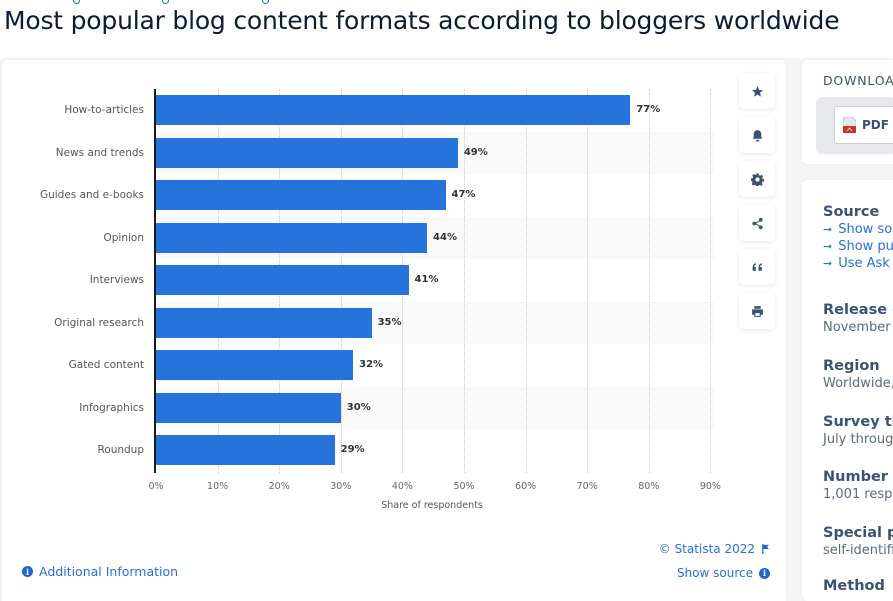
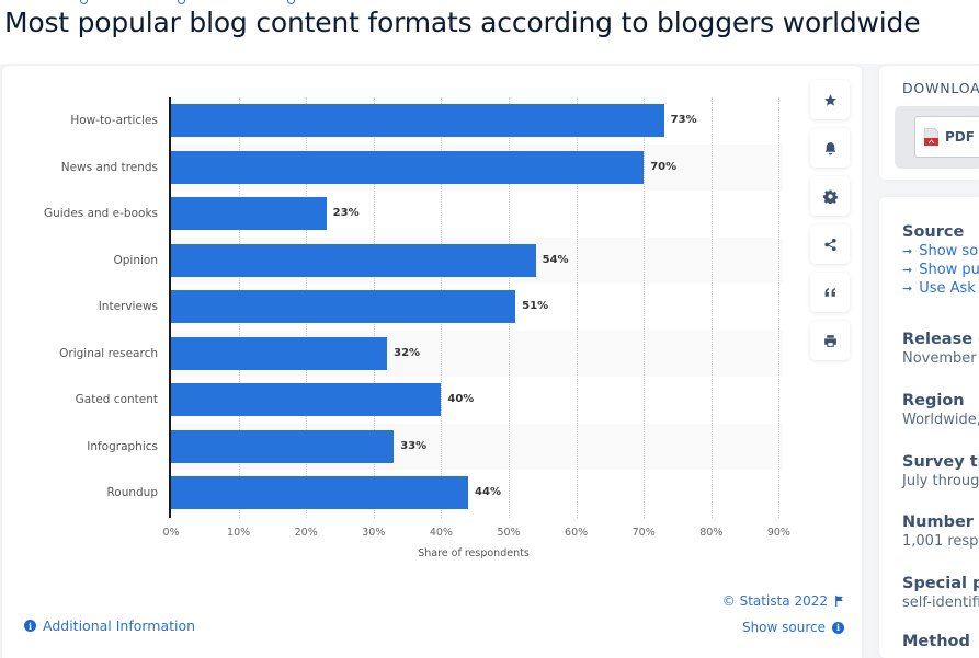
How-to-articles: 77% -> 73%
News and trends: 49% -> 70%
Guides and e-books: 47% -> 23%
Opinion: 44% -> 54%
Interviews: 41% -> 51%
Original research: 35% -> 32%
Gated content: 32% -> 40%
Infographics: 30% -> 33%
Roundup: 29% -> 44%
